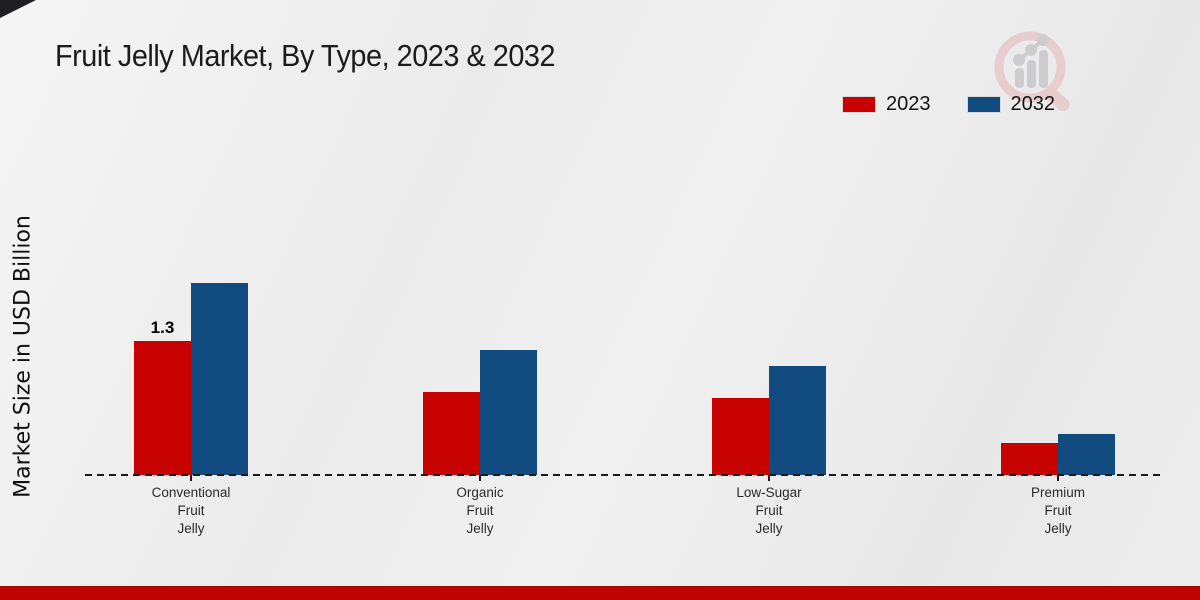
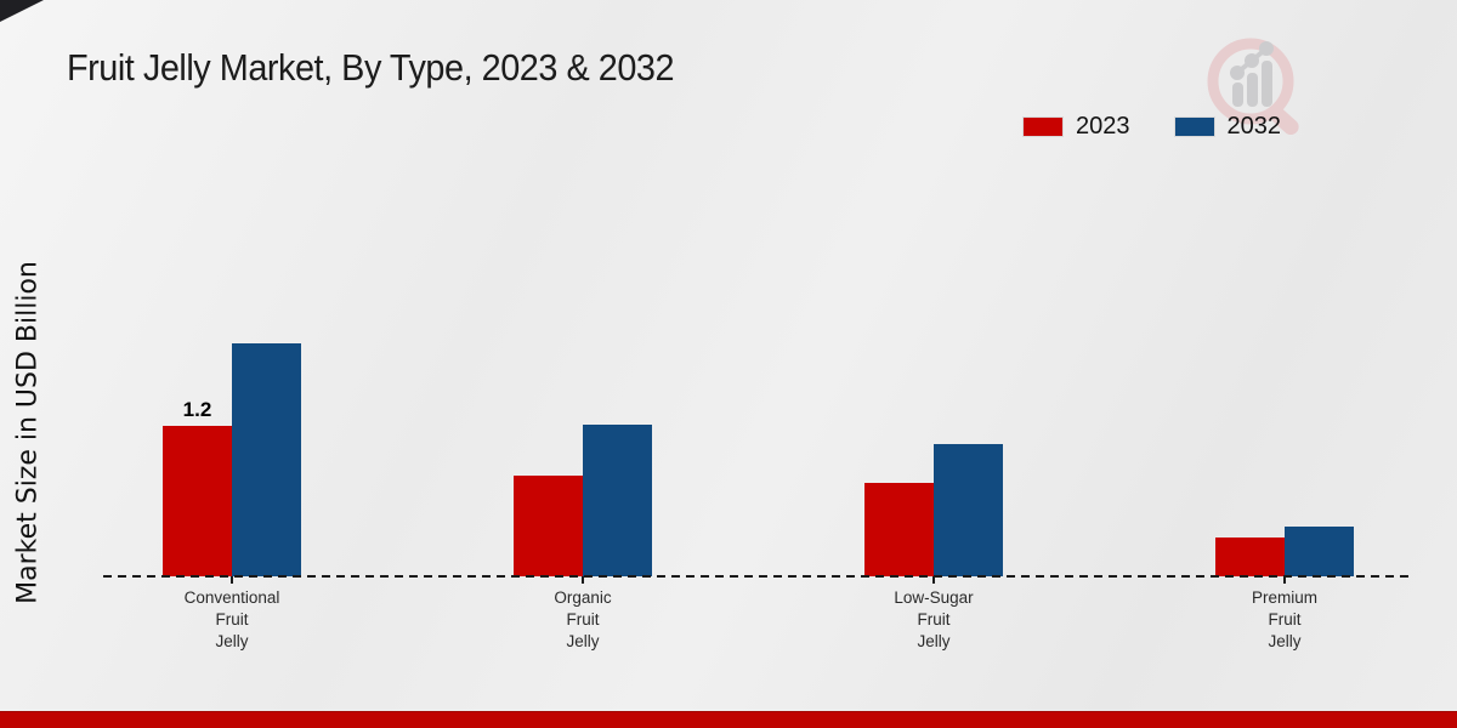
2023/Conventional Fruit Jelly: 1.3 -> 1.2
